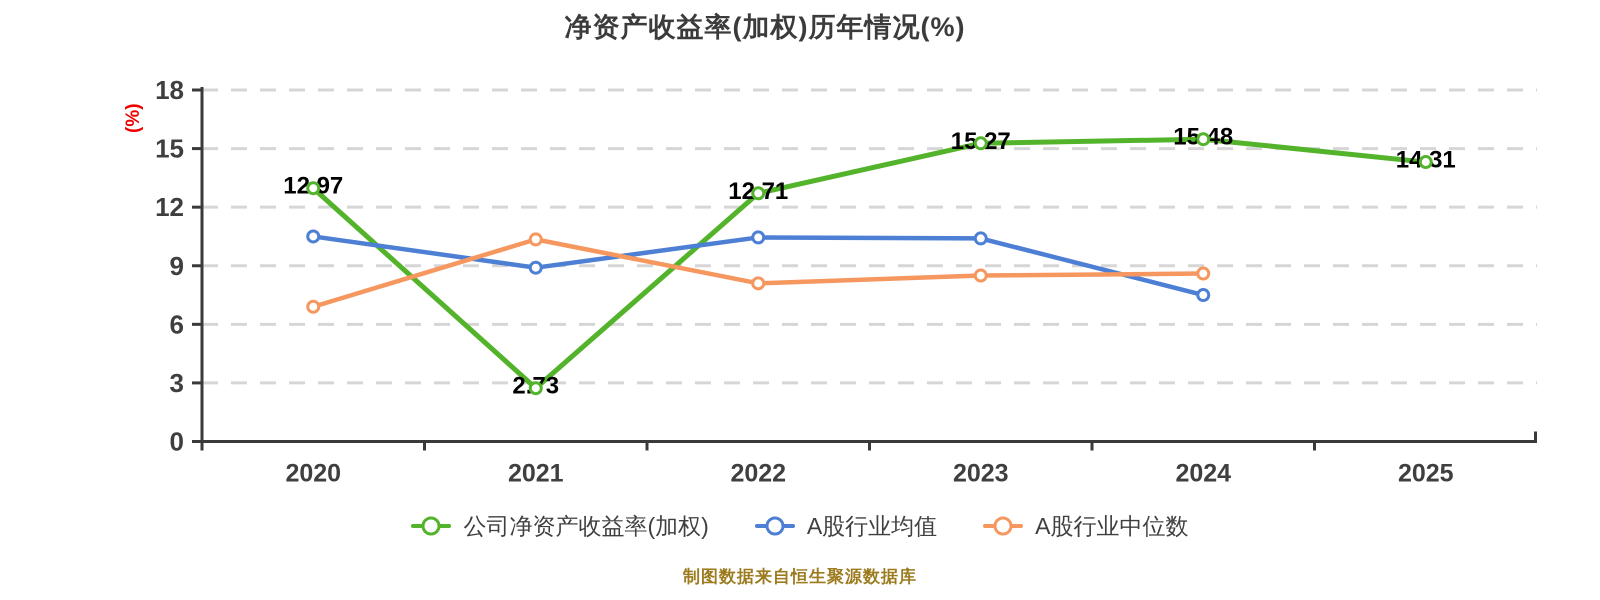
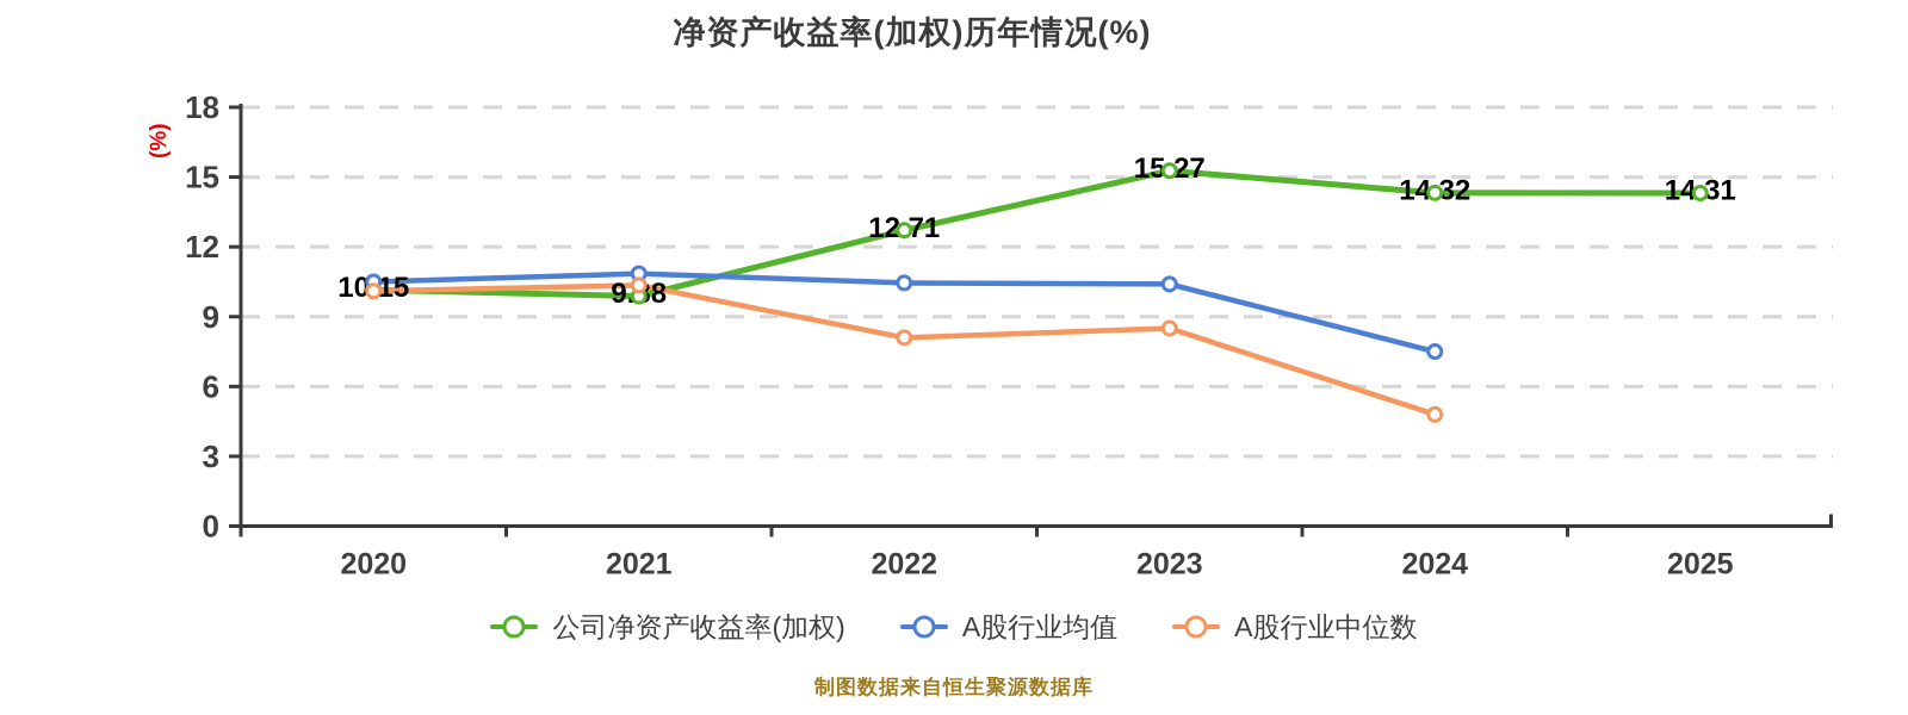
公司净资产收益率(加权)/2020: 12.97 -> 10.15
A股行业中位数/2020: 6.9 -> 10.1
公司净资产收益率(加权)/2021: 2.73 -> 9.88
A股行业均值/2021: 8.9 -> 10.8
公司净资产收益率(加权)/2024: 15.48 -> 14.32
A股行业中位数/2024: 8.6 -> 4.8
